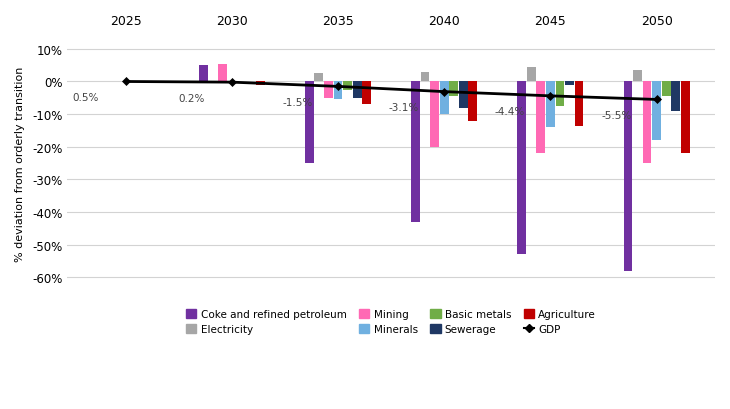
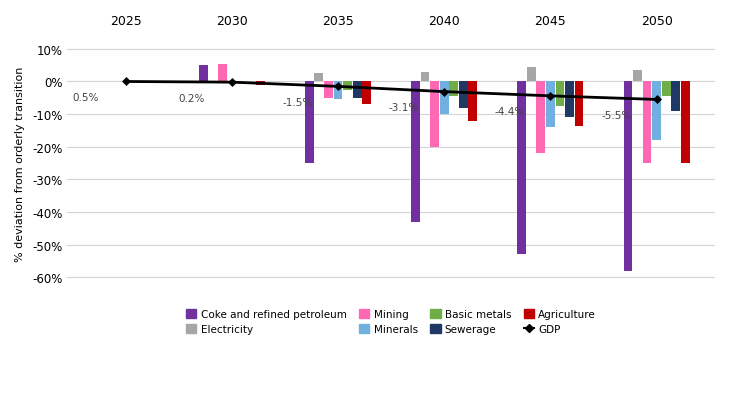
Sewerage/2045: -1% -> -11%
Agriculture/2050: -22.0% -> -25.0%
